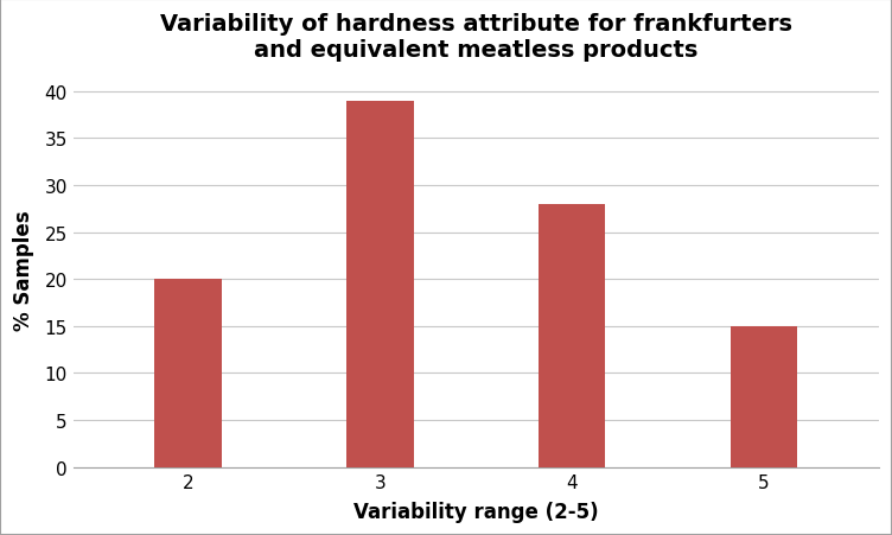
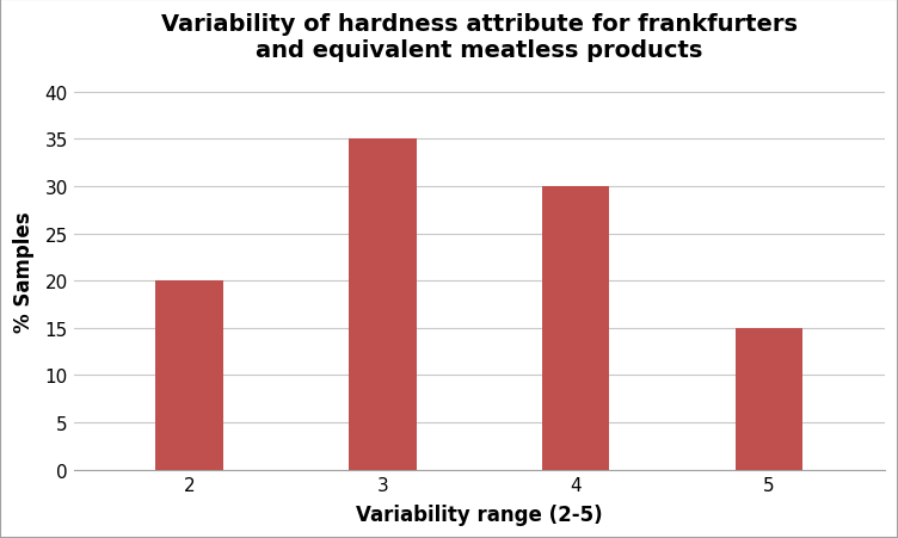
3: 39 -> 35
4: 28 -> 30
